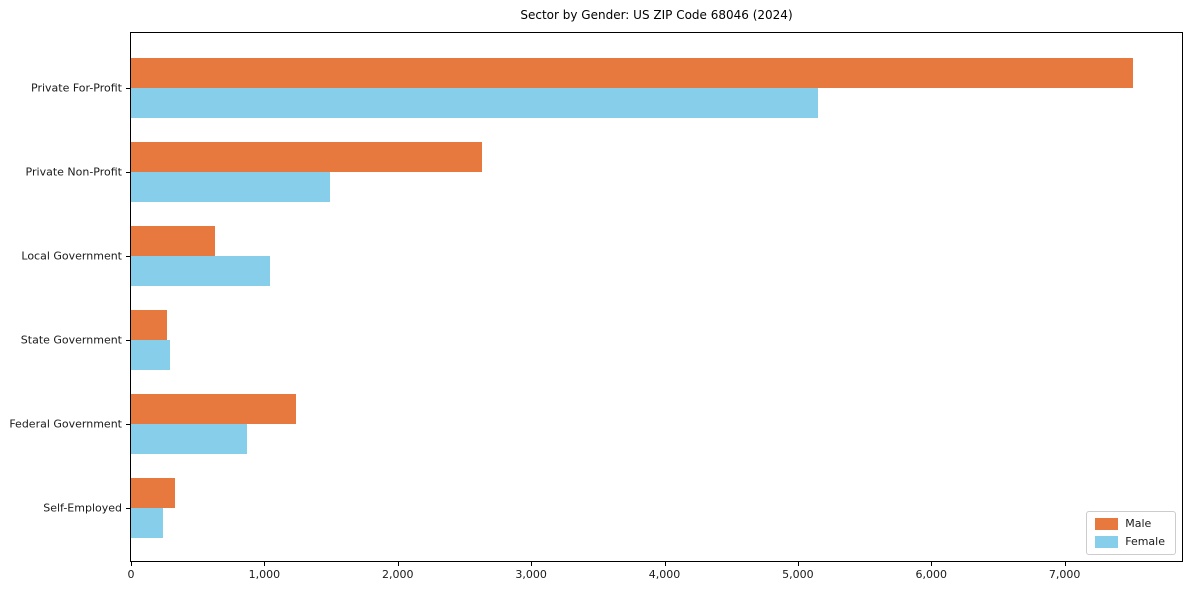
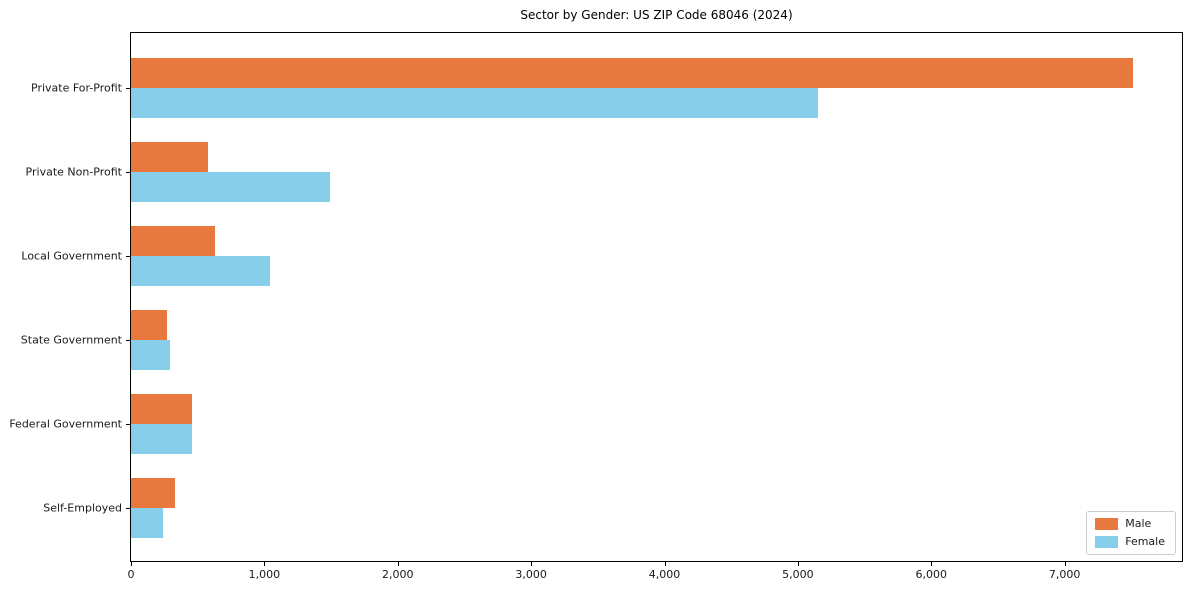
Male/Private Non-Profit: 2630 -> 580
Male/Federal Government: 1240 -> 460
Female/Federal Government: 870 -> 460
